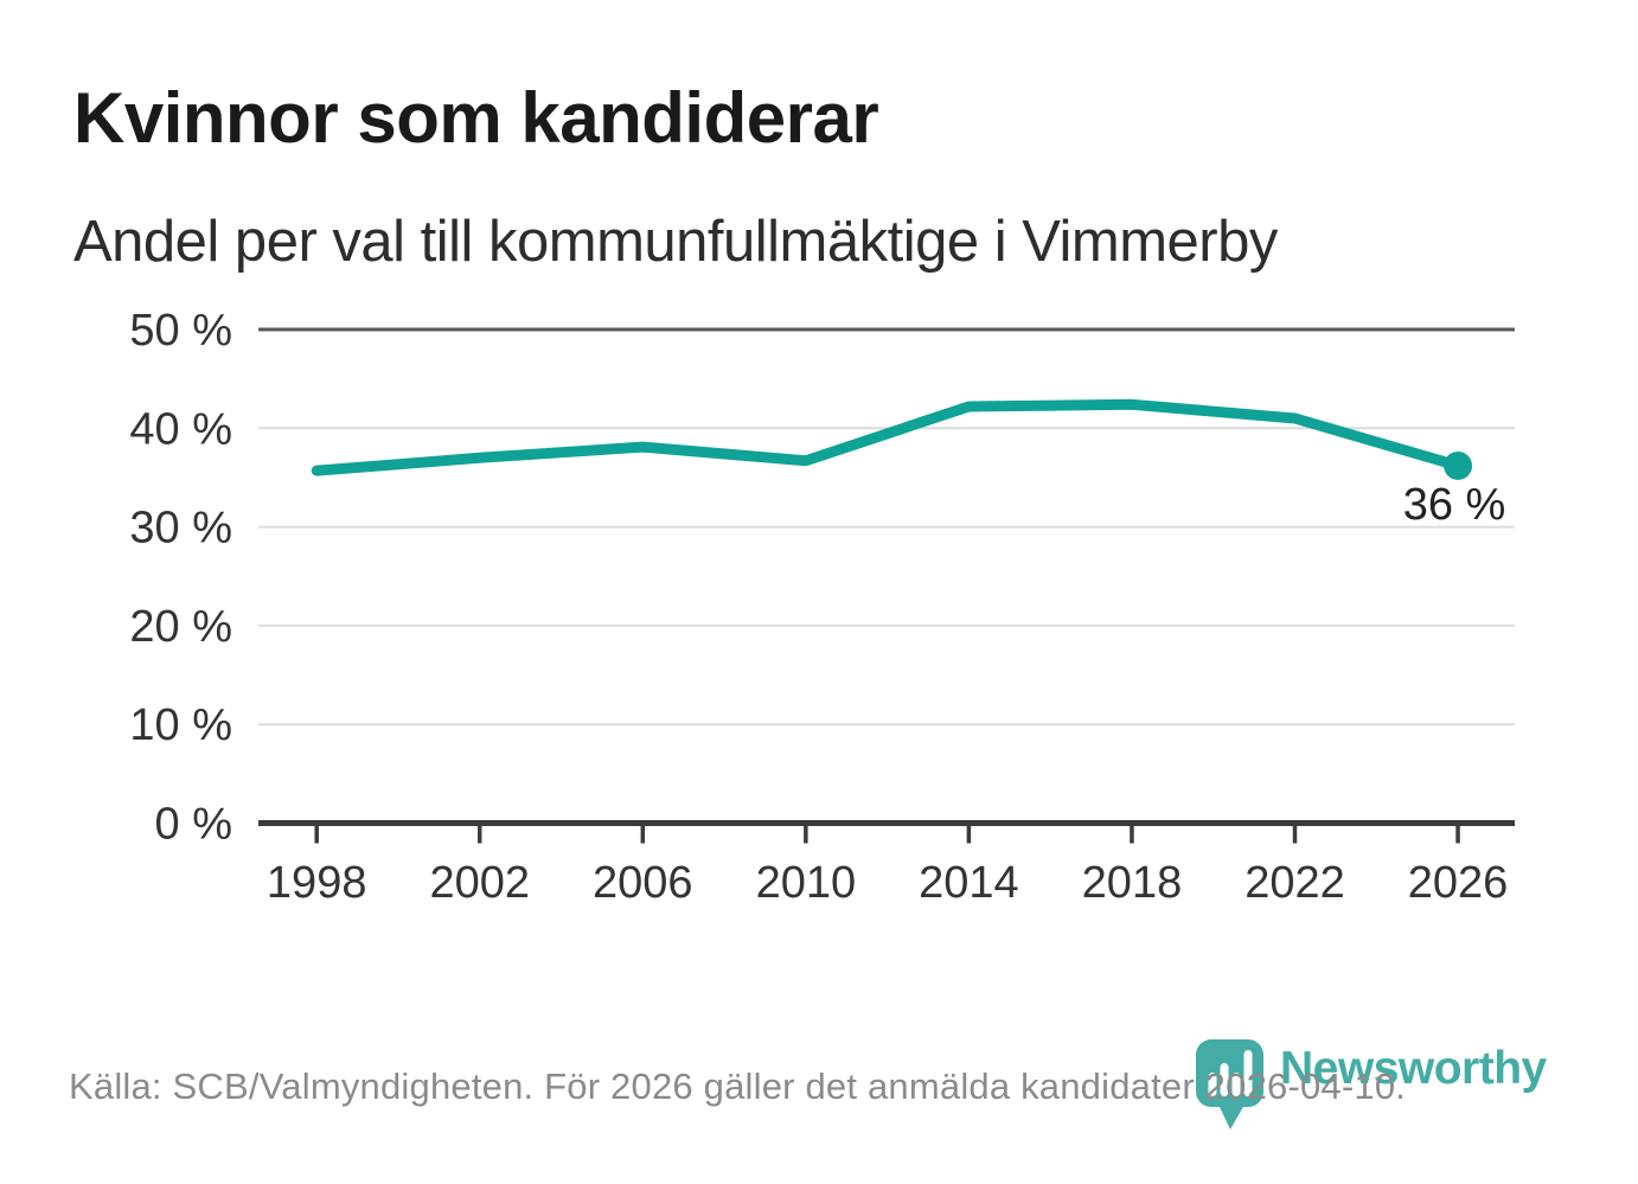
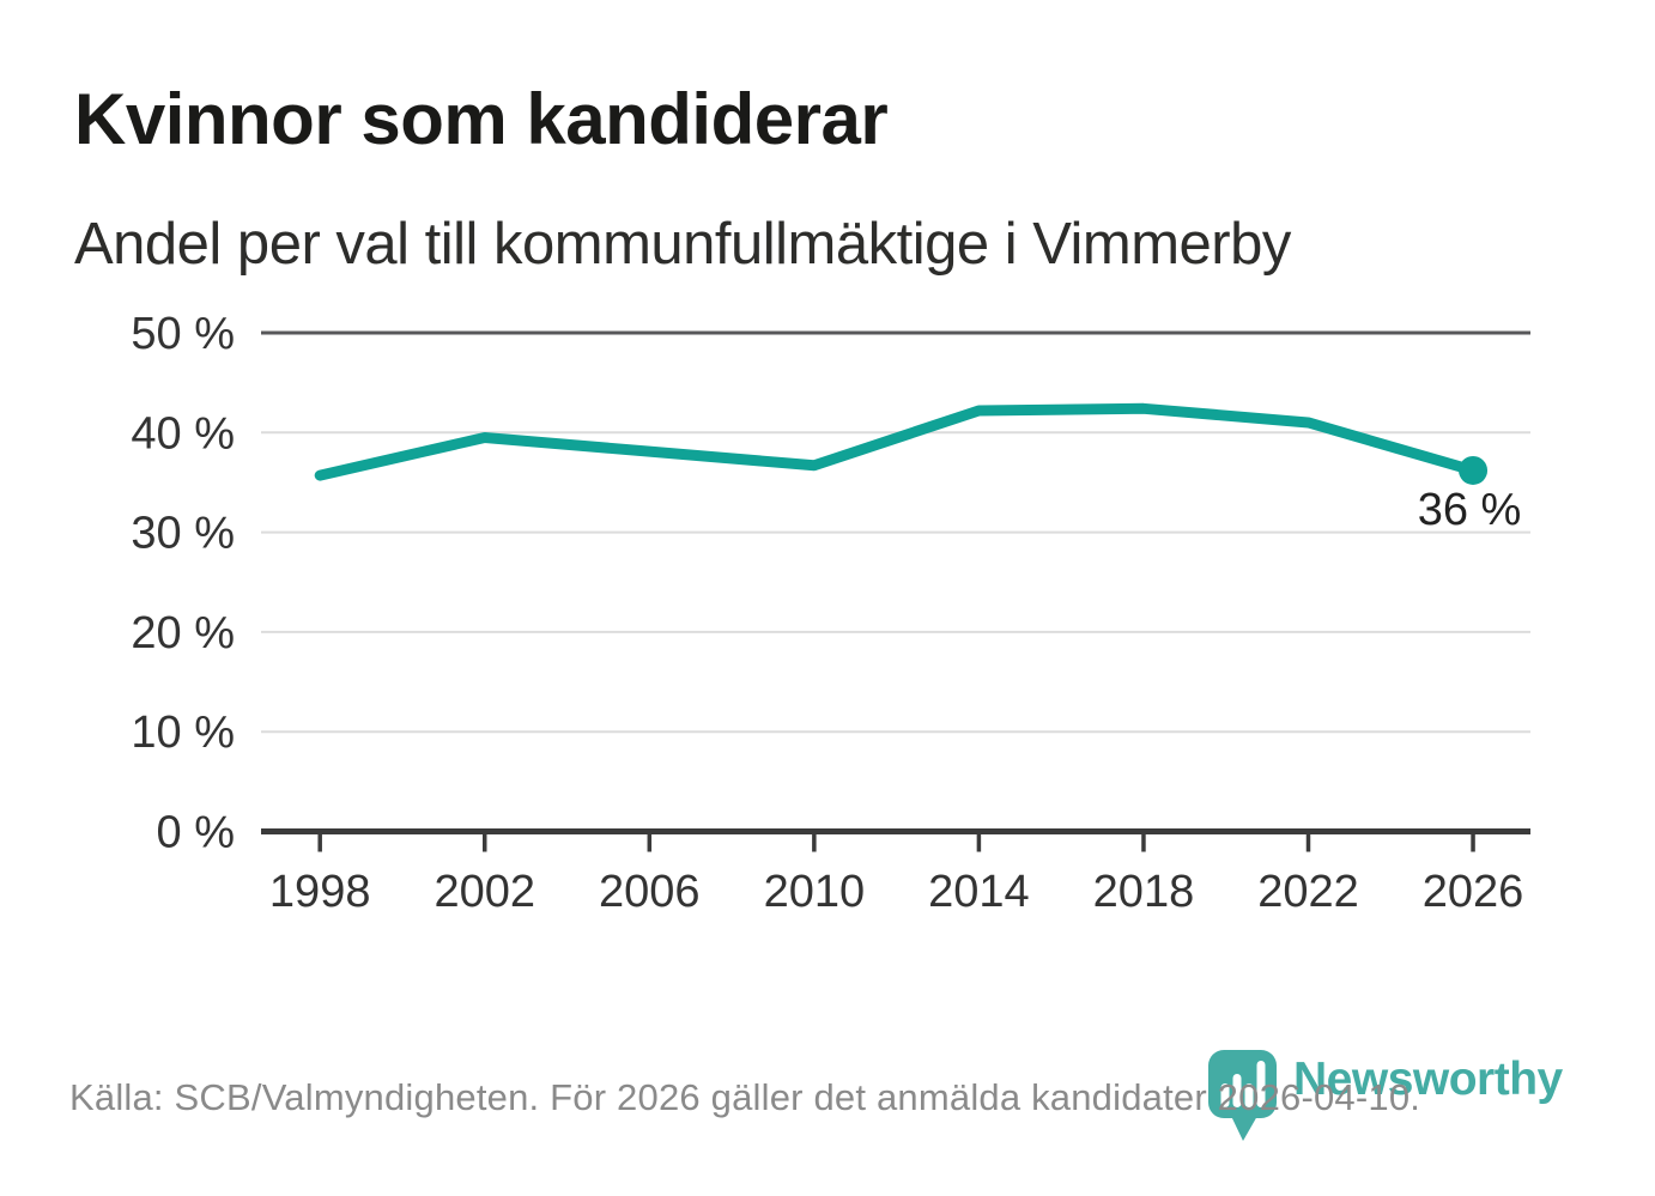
2002: 37% -> 40%
